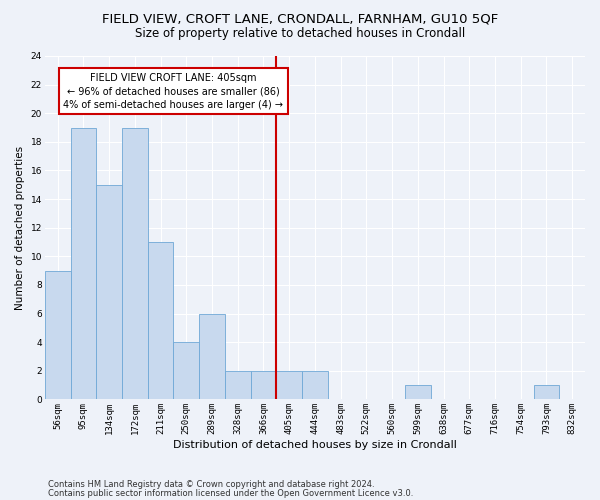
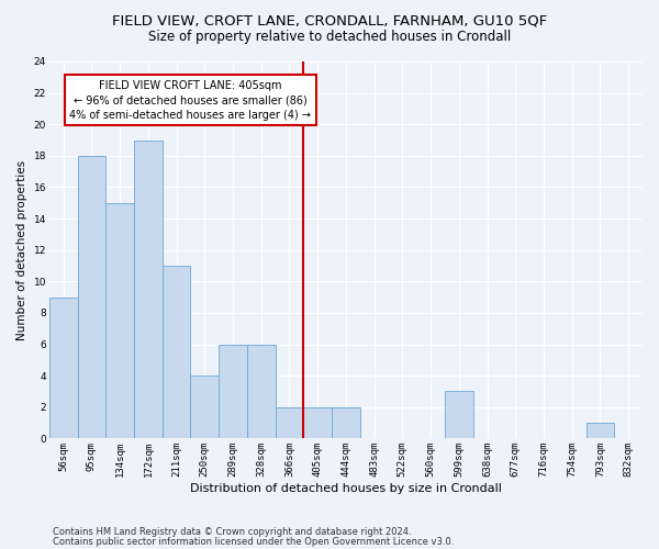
95sqm: 19 -> 18
328sqm: 2 -> 6
599sqm: 1 -> 3
